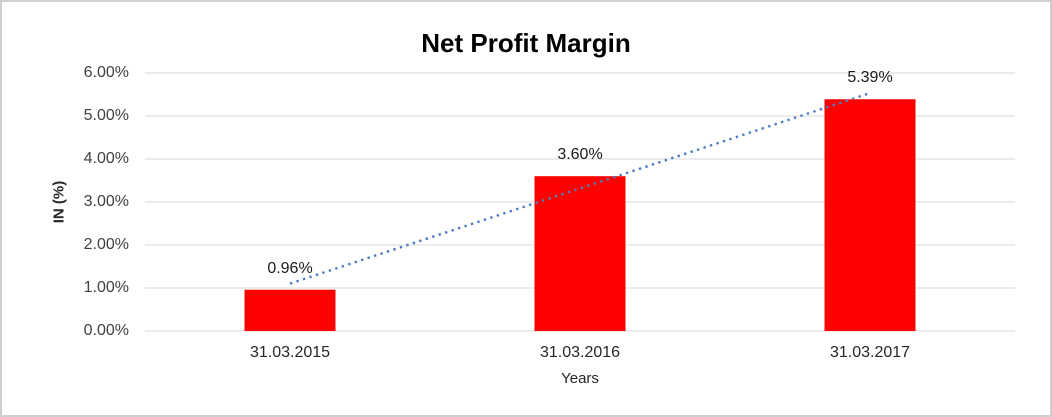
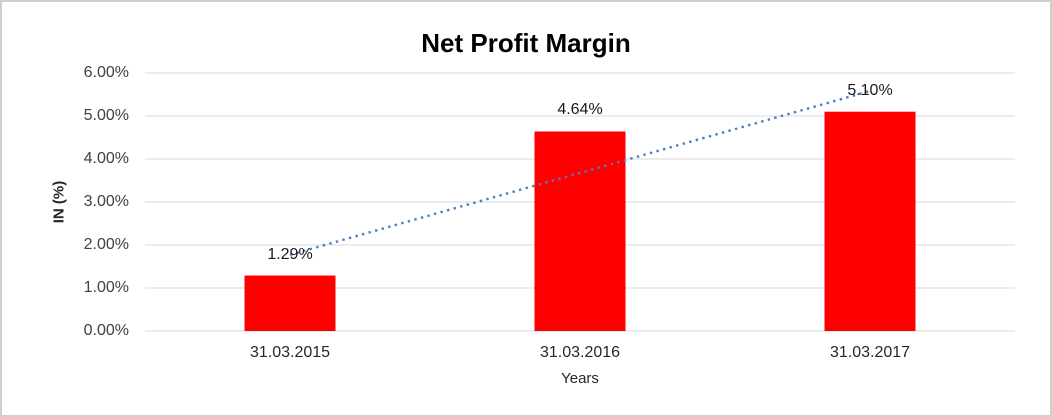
31.03.2015: 0.96% -> 1.29%
31.03.2016: 3.60% -> 4.64%
31.03.2017: 5.39% -> 5.10%
